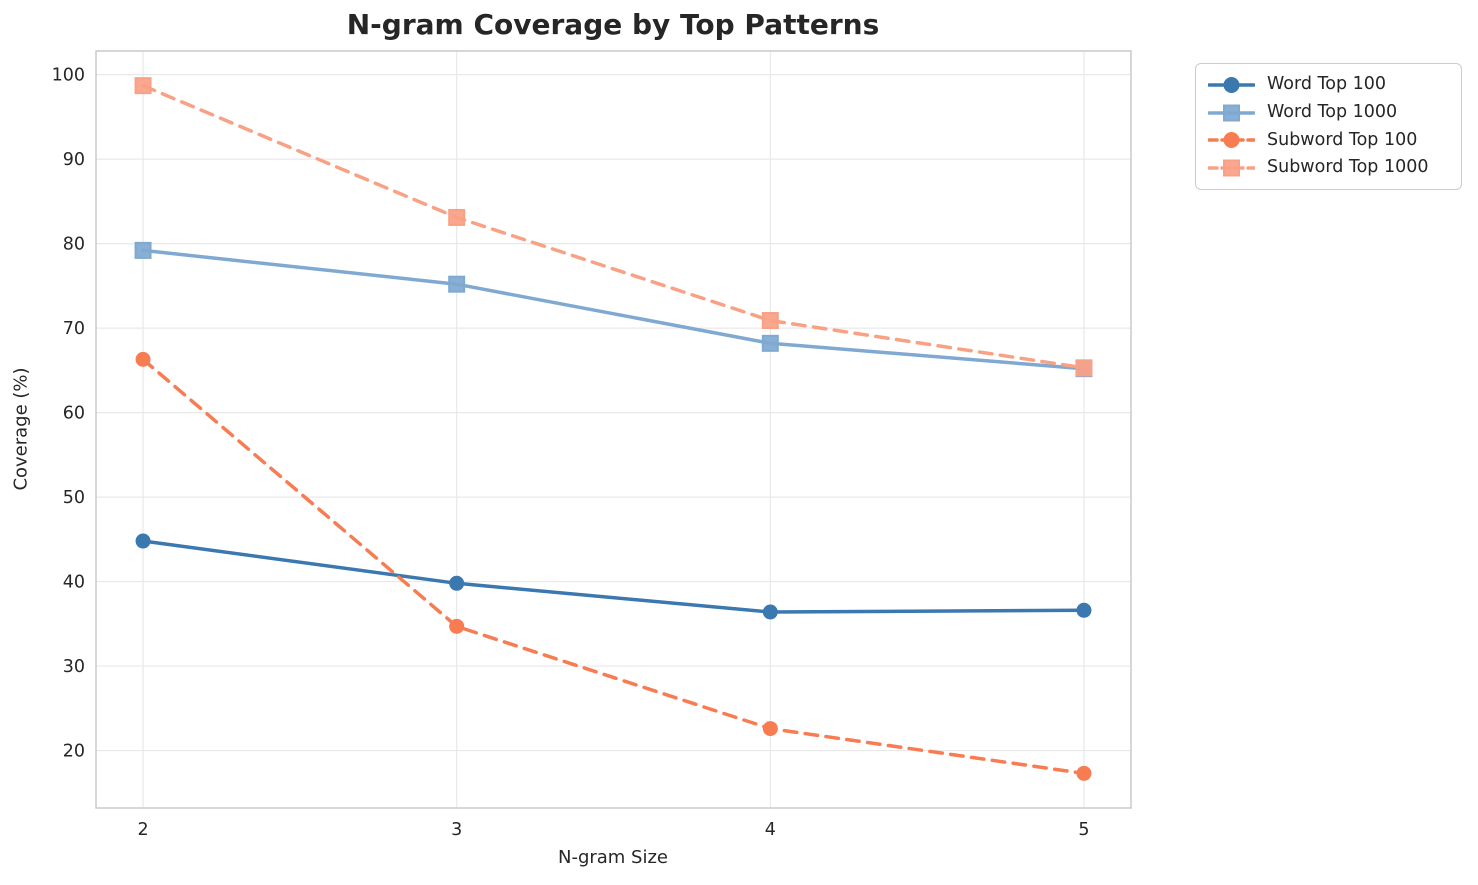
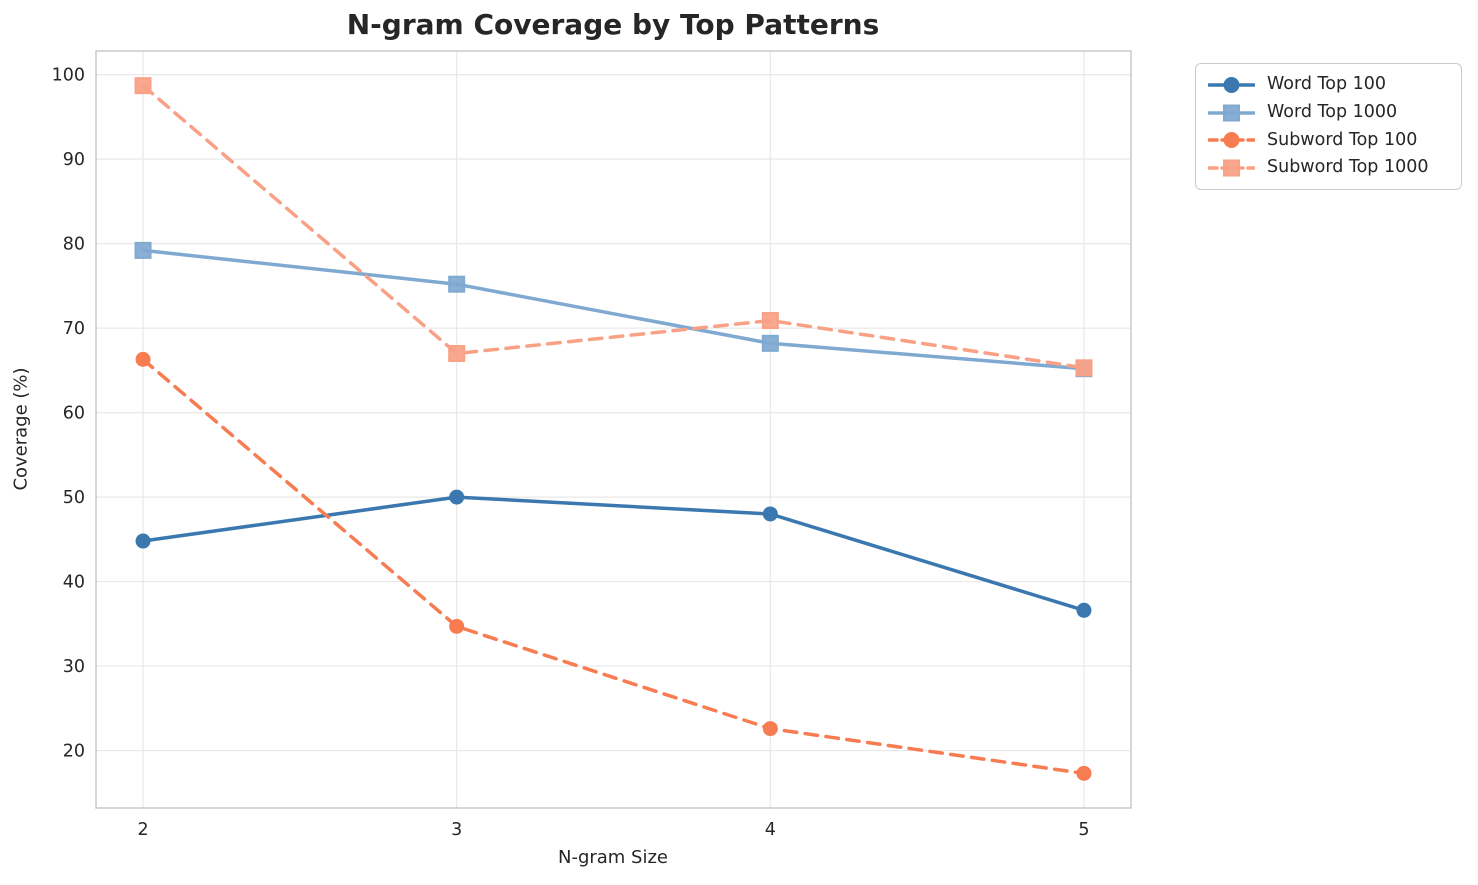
Word Top 100/3: 40 -> 50
Subword Top 1000/3: 83 -> 67
Word Top 100/4: 36 -> 48
